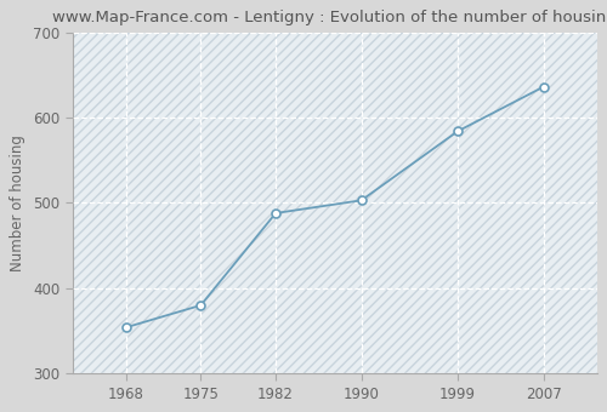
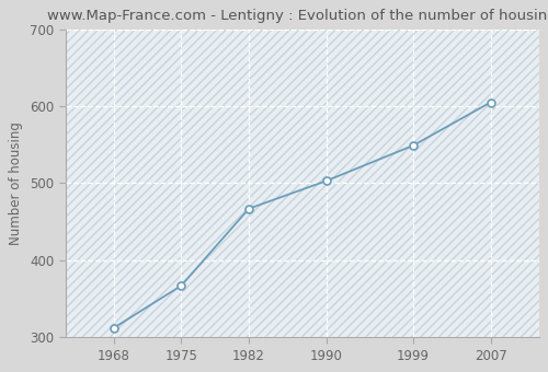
1968: 354 -> 312
1975: 380 -> 367
1982: 488 -> 467
1999: 584 -> 549
2007: 636 -> 605
